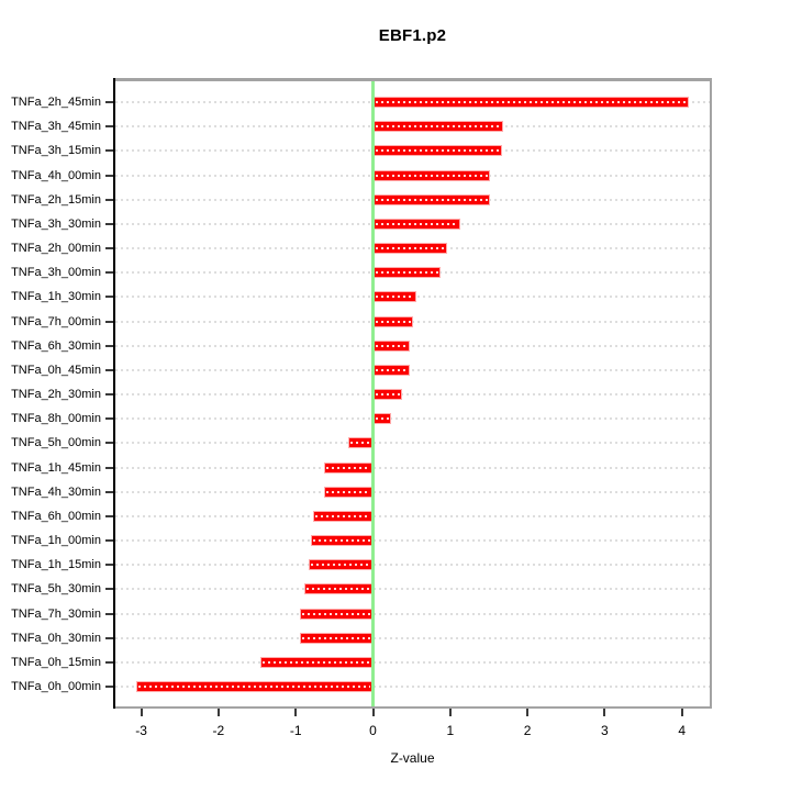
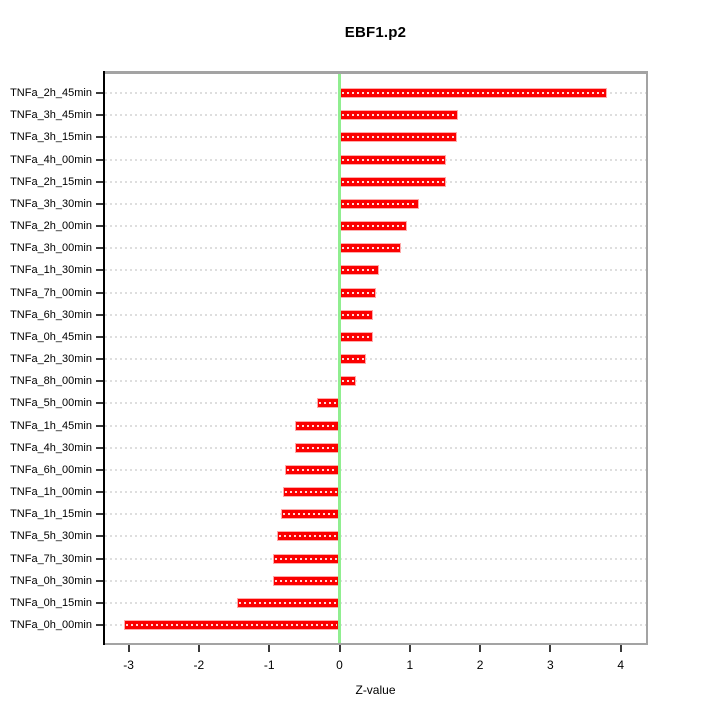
TNFa_2h_45min: 4.1 -> 3.8
